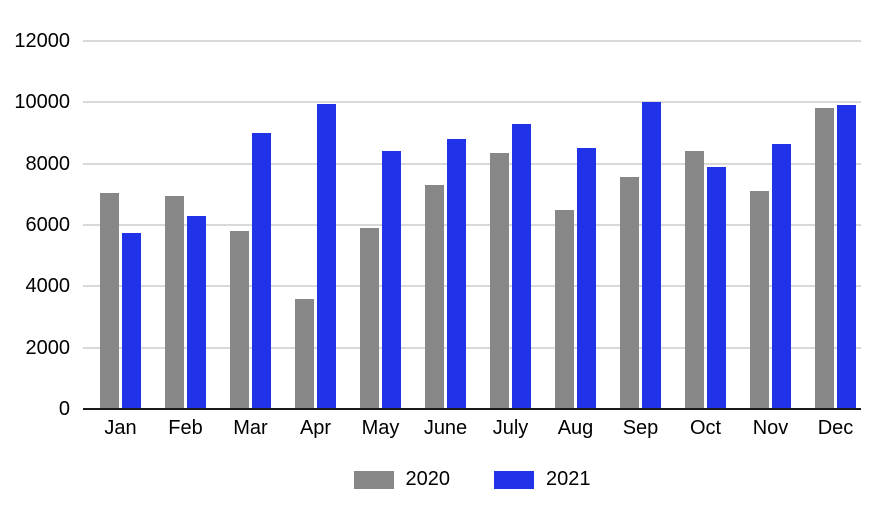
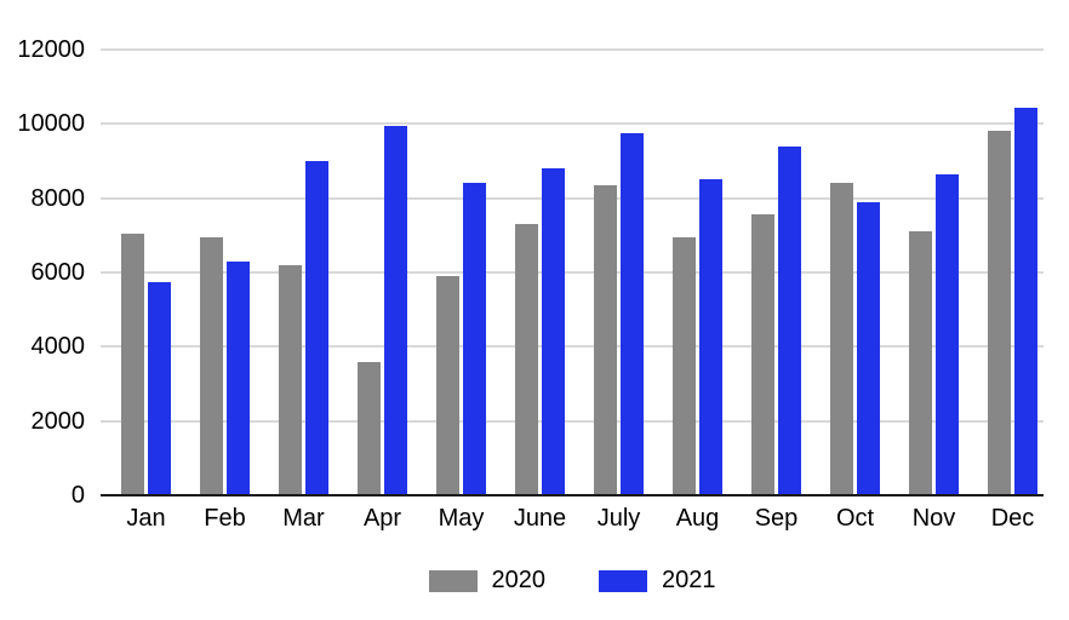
2020/Mar: 5800 -> 6200
2021/July: 9300 -> 9800
2020/Aug: 6500 -> 7000
2021/Sep: 10000 -> 9400
2021/Dec: 9900 -> 10400
